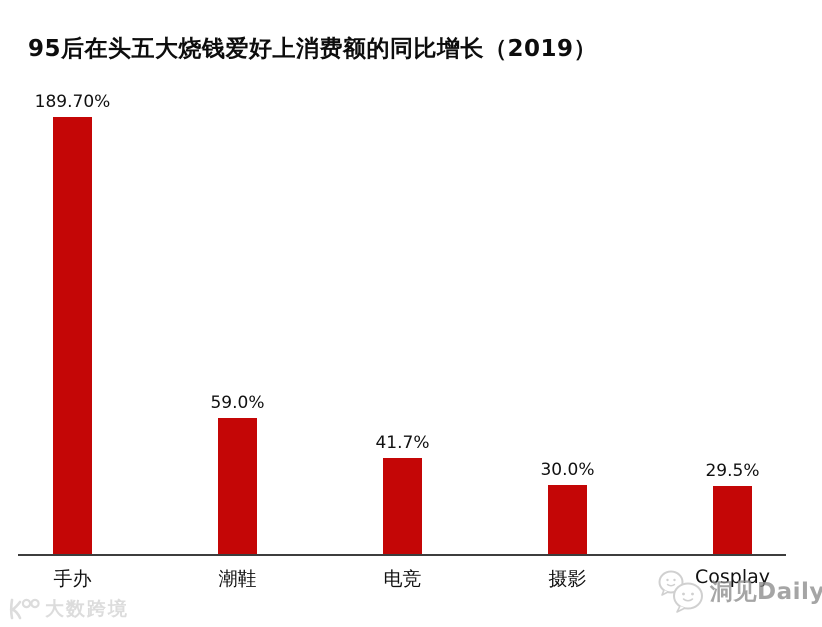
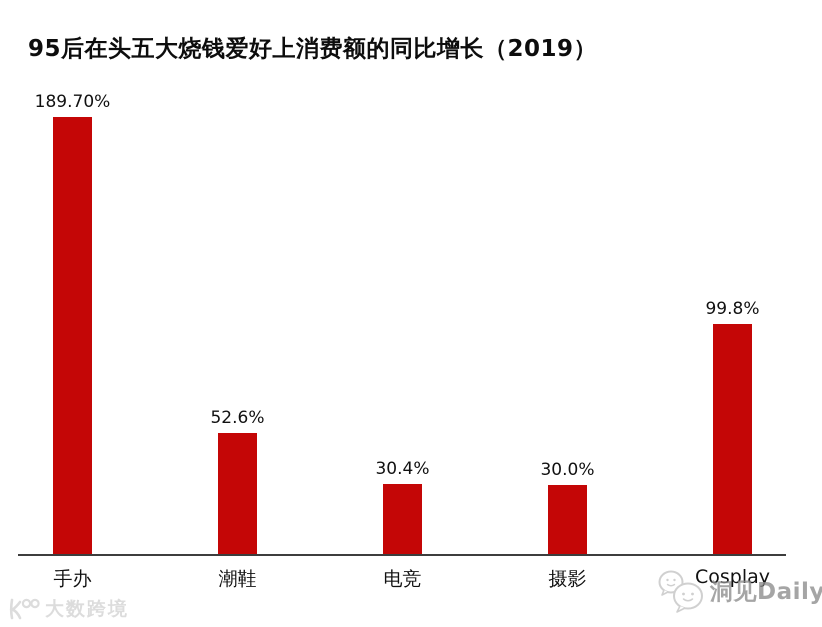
潮鞋: 59.0% -> 52.6%
电竞: 41.7% -> 30.4%
Cosplay: 29.5% -> 99.8%
